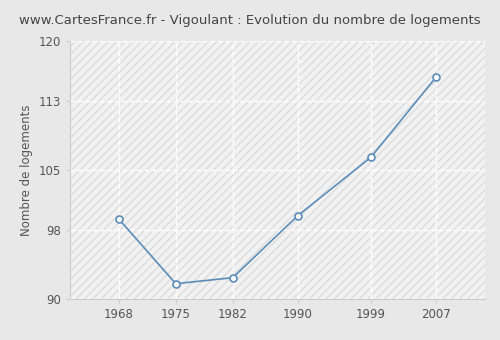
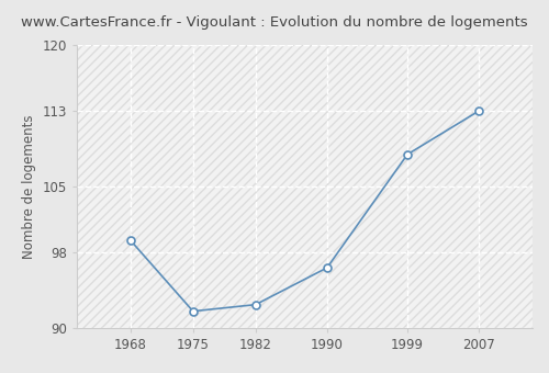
1990: 99.7 -> 96.4
1999: 106.5 -> 108.4
2007: 115.8 -> 113.0
